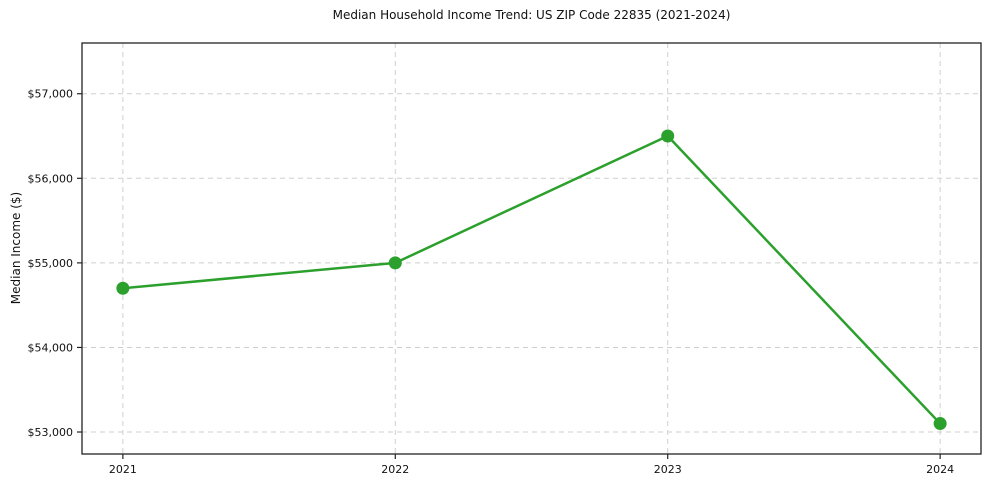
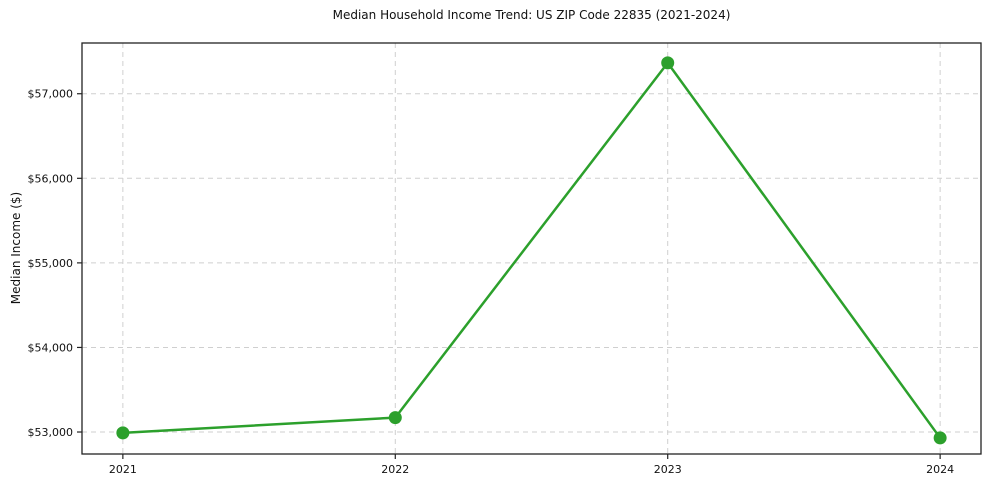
2021: $54700 -> $53000
2022: $55000 -> $53200
2023: $56500 -> $57400
2024: $53100 -> $52900
